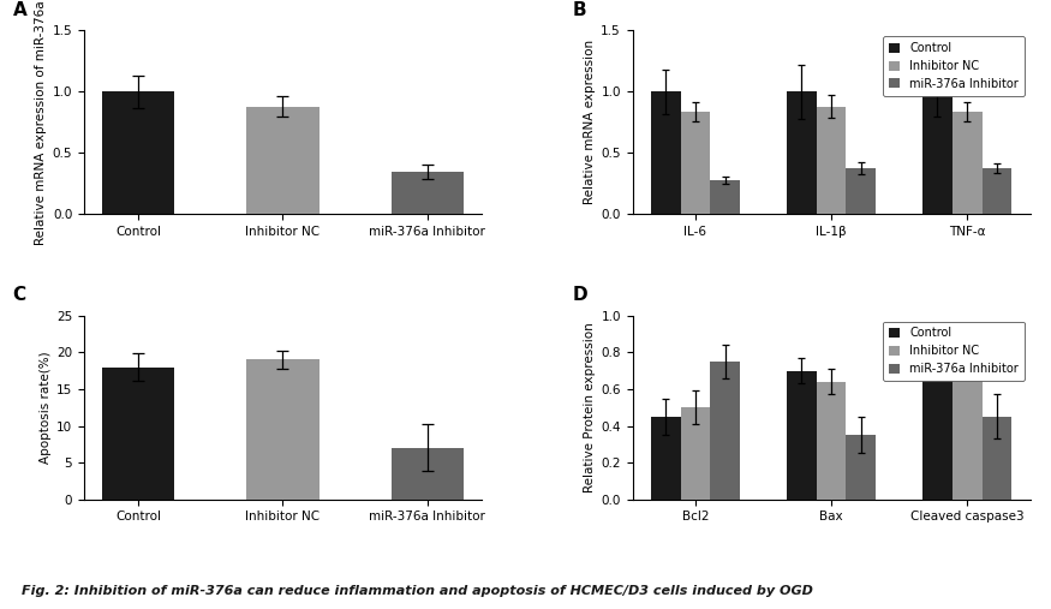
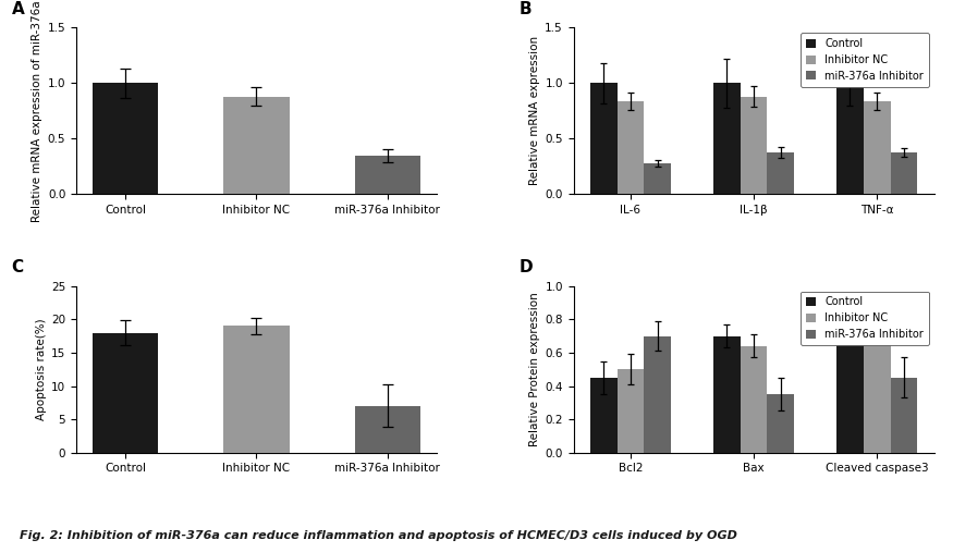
miR-376a Inhibitor/Bcl2: 0.75 -> 0.70
